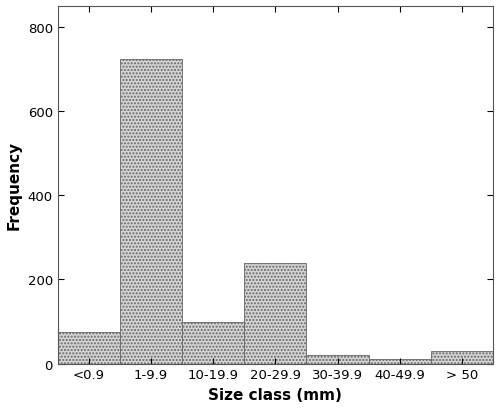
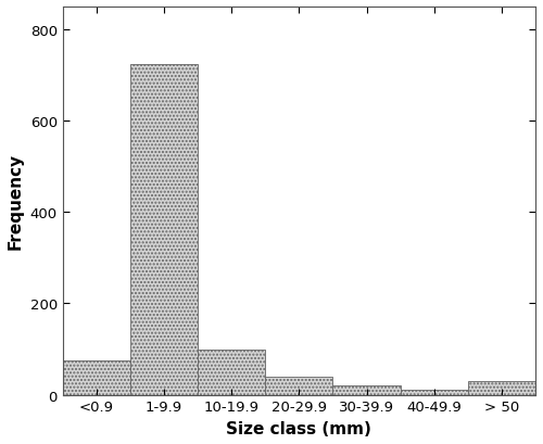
20-29.9: 240 -> 40
